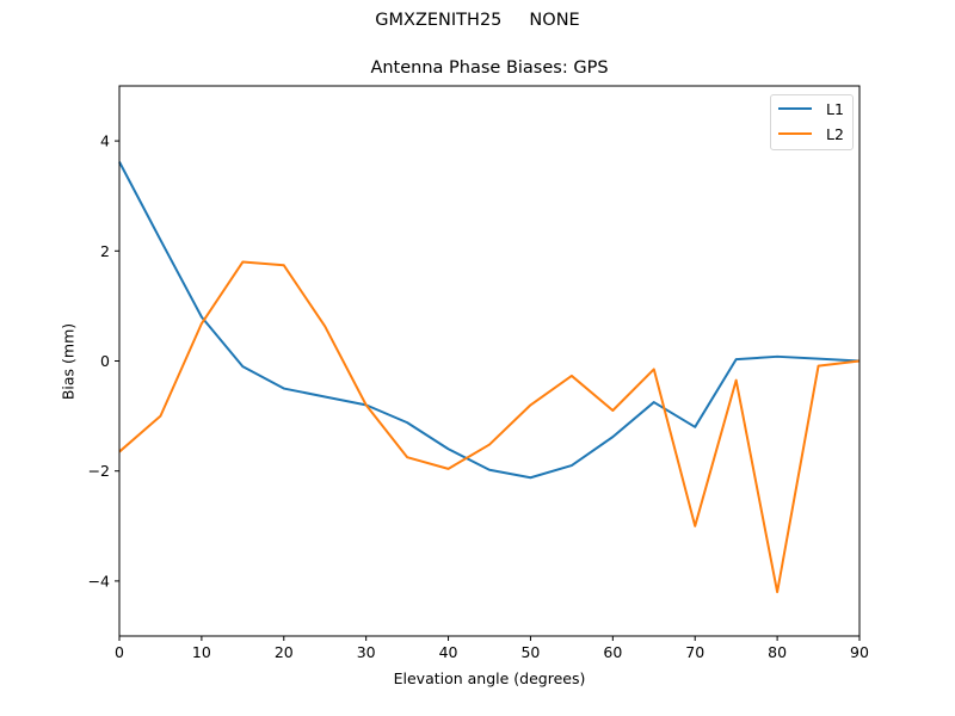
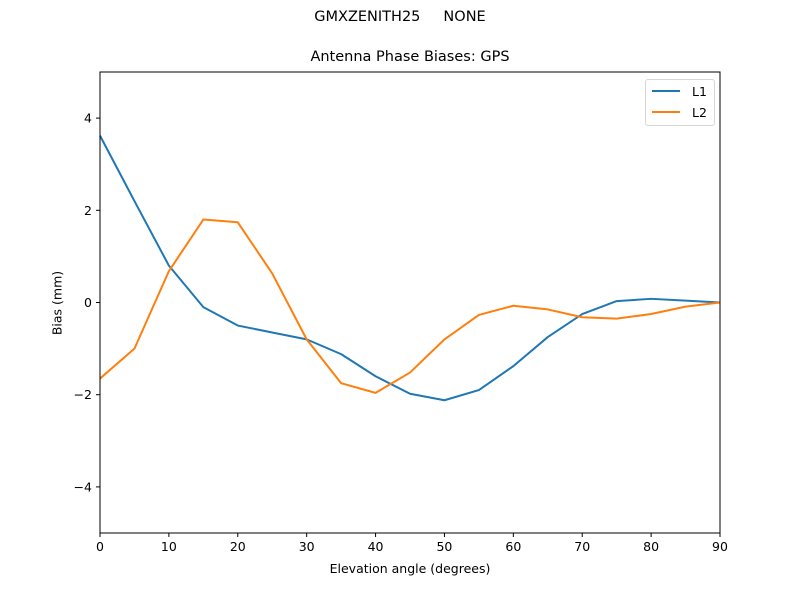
L2/60: -0.9 -> -0.1
L1/70: -1.2 -> -0.2
L2/70: -3.0 -> -0.3
L2/80: -4.2 -> -0.2
